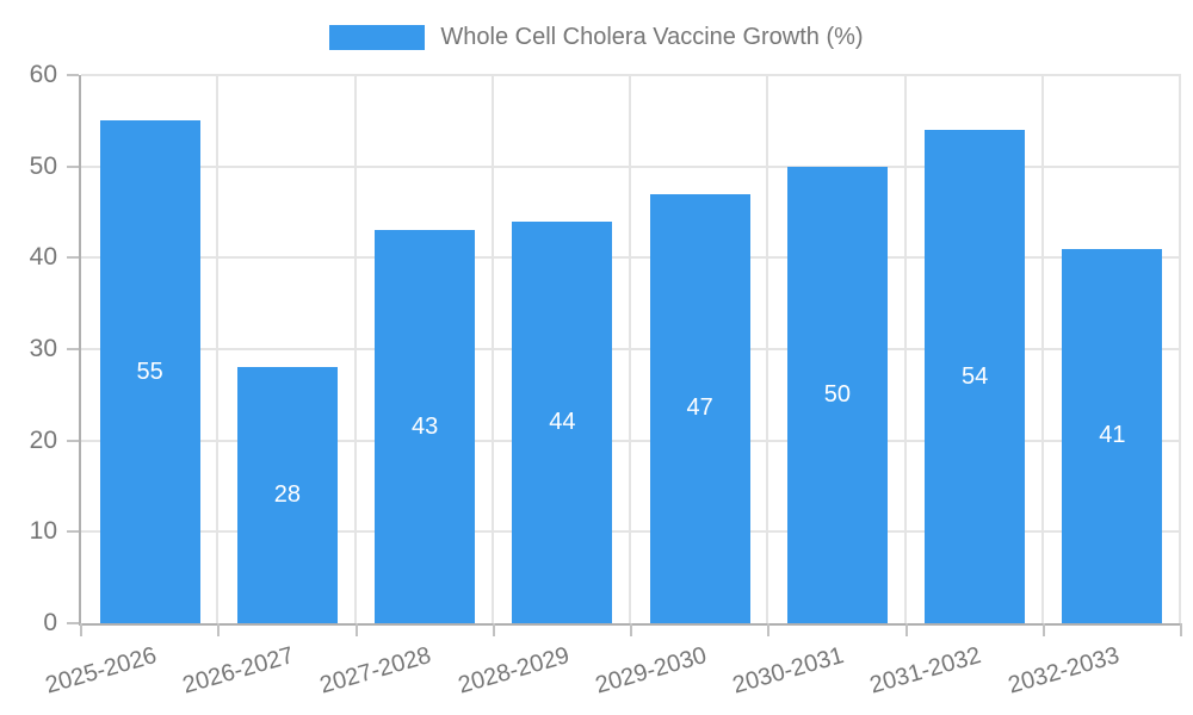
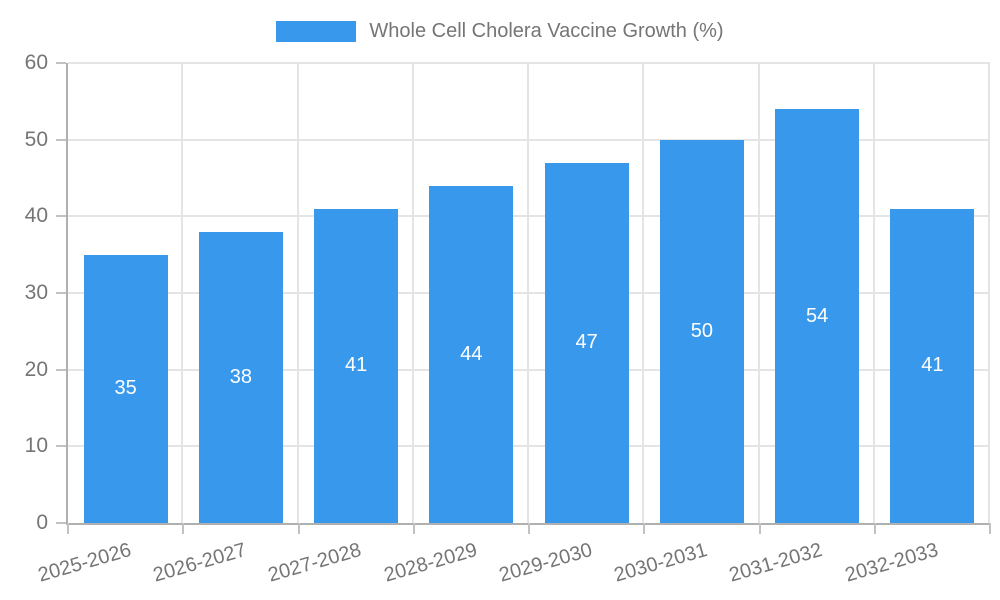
2025-2026: 55 -> 35
2026-2027: 28 -> 38
2027-2028: 43 -> 41
